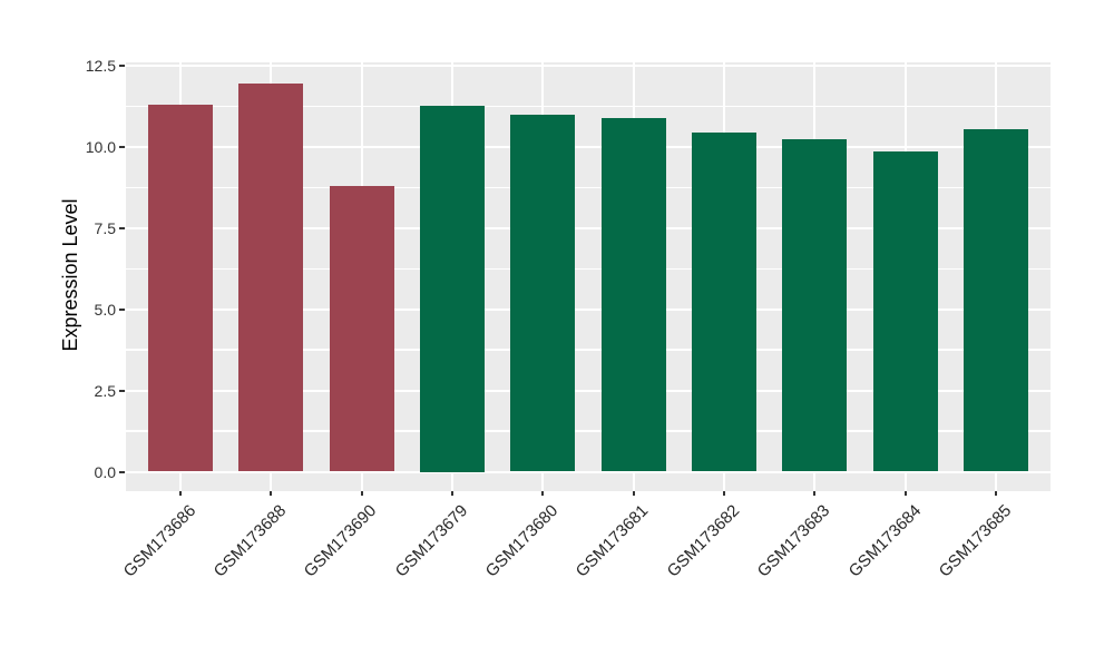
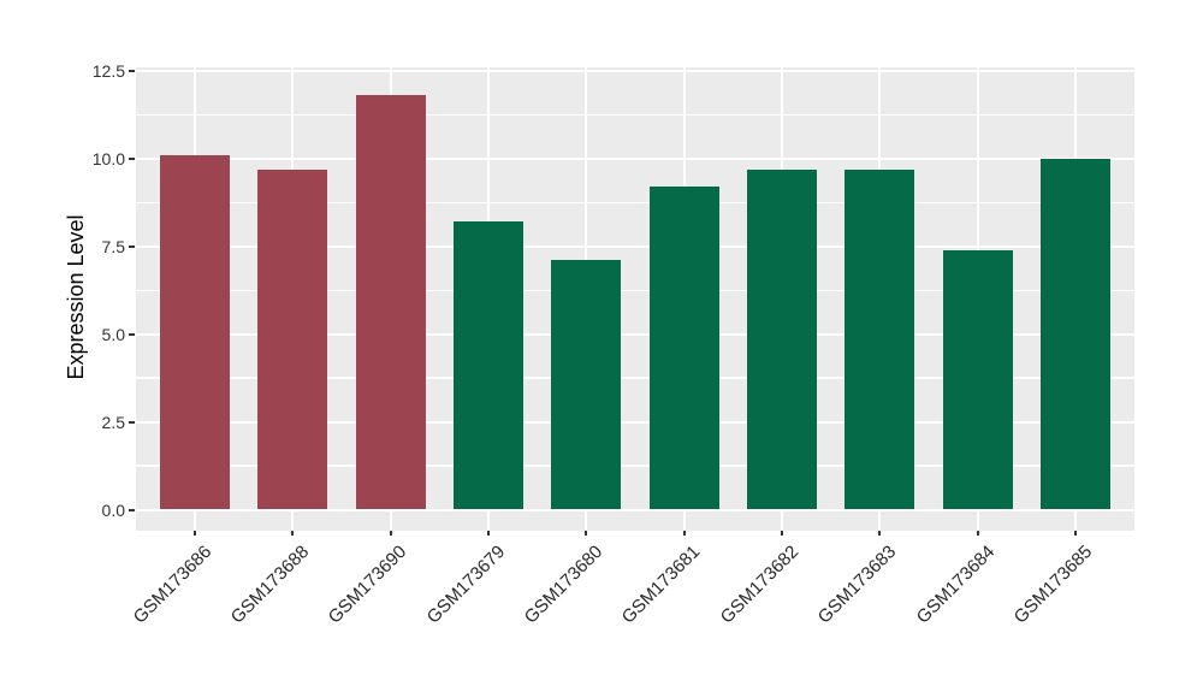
GSM173686: 11.3 -> 10.1
GSM173688: 11.9 -> 9.7
GSM173690: 8.8 -> 11.8
GSM173679: 11.2 -> 8.2
GSM173680: 11.0 -> 7.1
GSM173681: 10.9 -> 9.2
GSM173682: 10.4 -> 9.7
GSM173683: 10.2 -> 9.7
GSM173684: 9.8 -> 7.4
GSM173685: 10.6 -> 10.0
